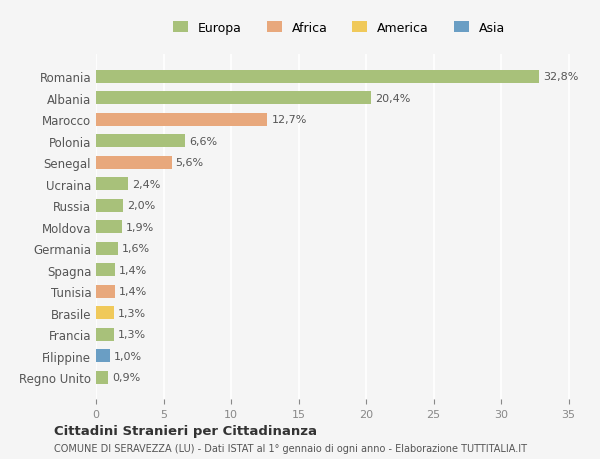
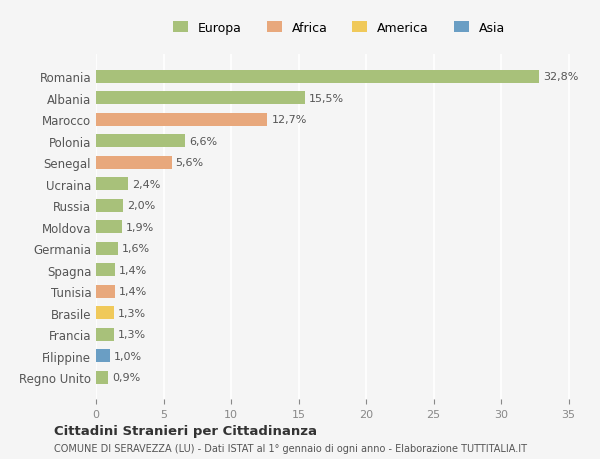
Albania: 20,4% -> 15,5%
